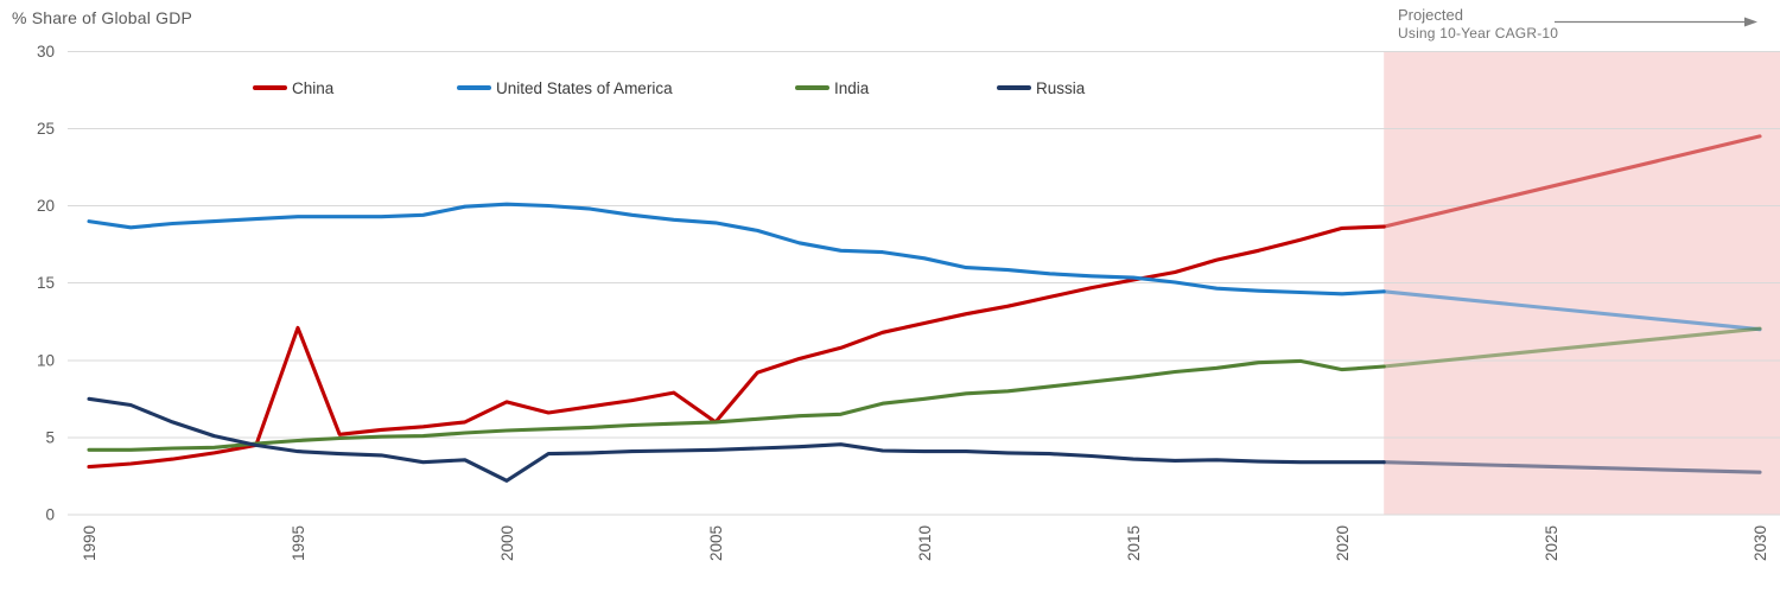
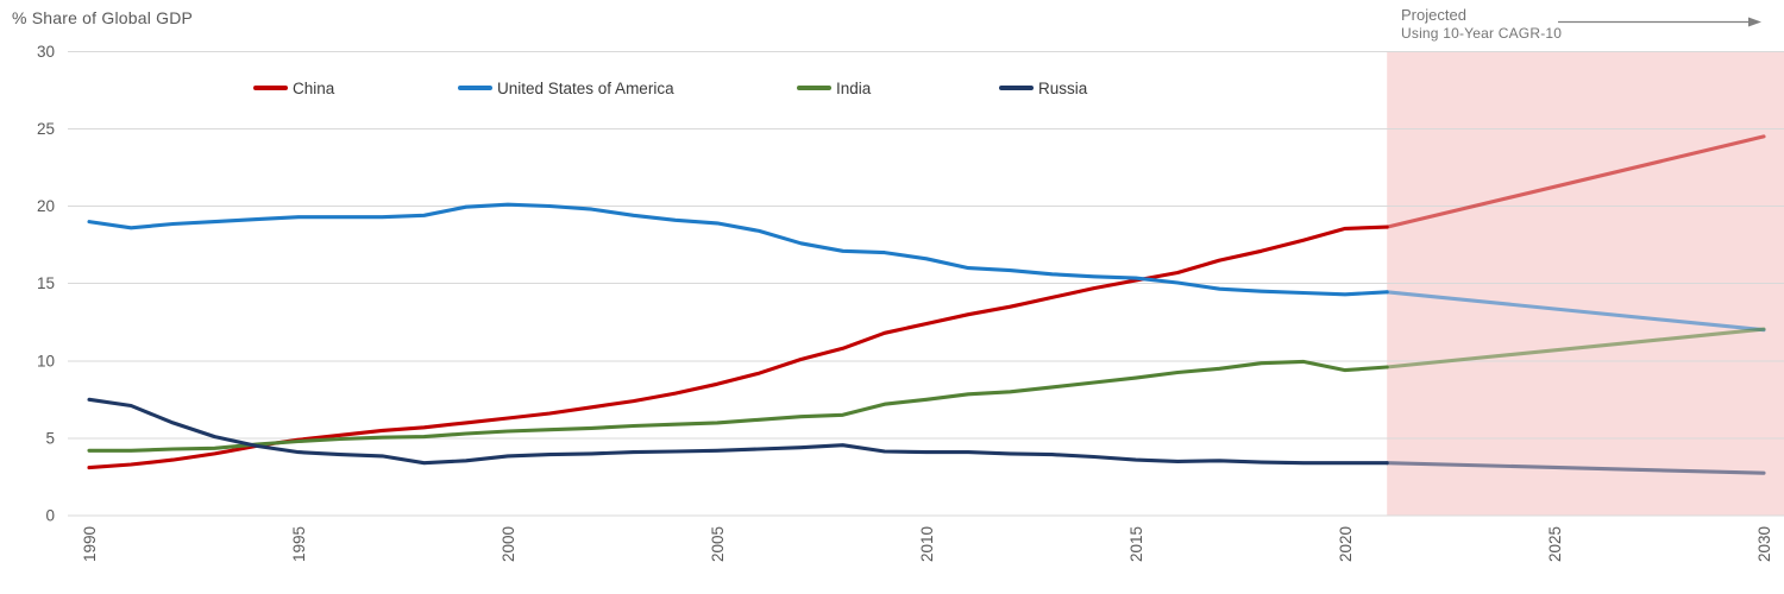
China/1995: 12.1 -> 4.9
China/2000: 7.3 -> 6.3
Russia/2000: 2.2 -> 3.9
China/2005: 6.0 -> 8.5
